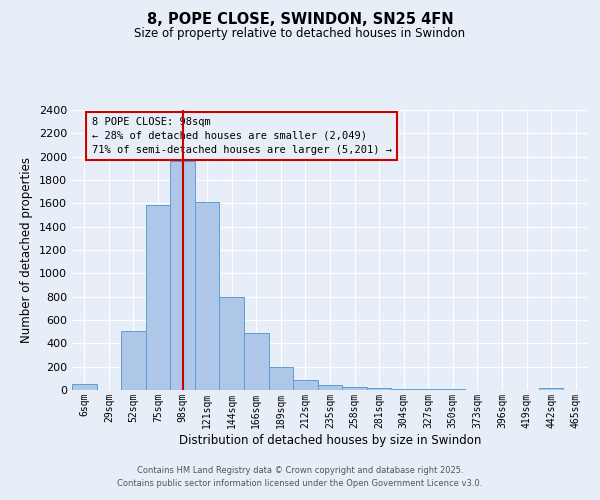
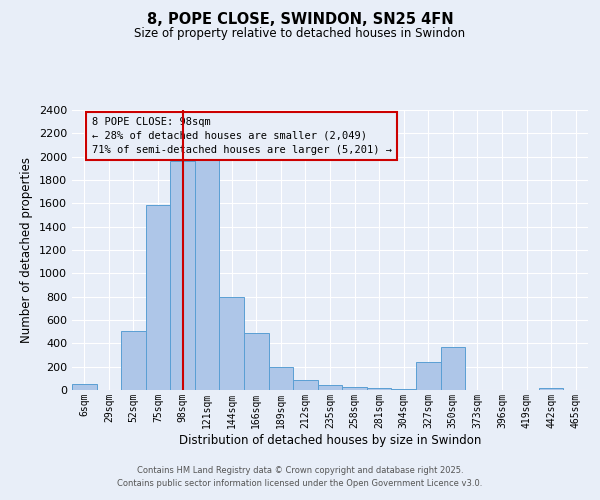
121sqm: 1610 -> 1980
327sqm: 0 -> 240
350sqm: 10 -> 370
